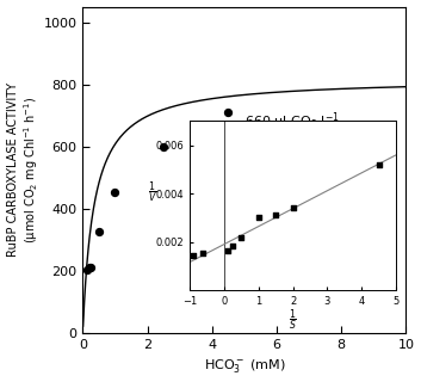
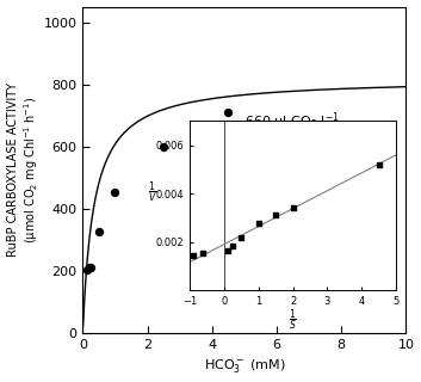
1: 0.00305 -> 0.00280
